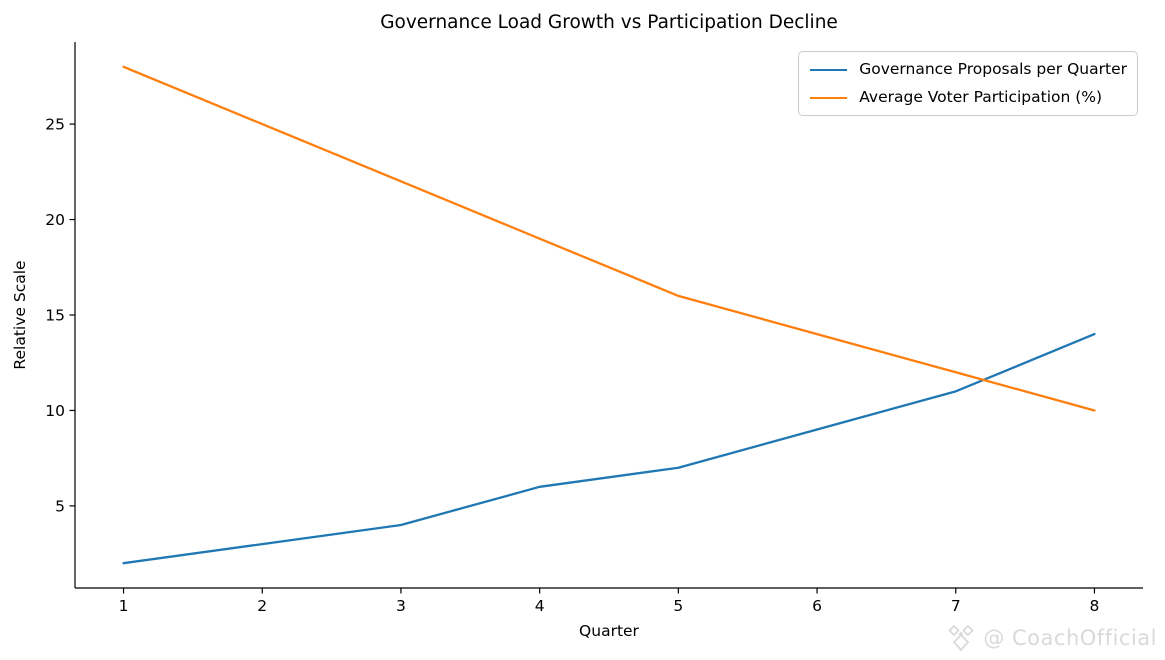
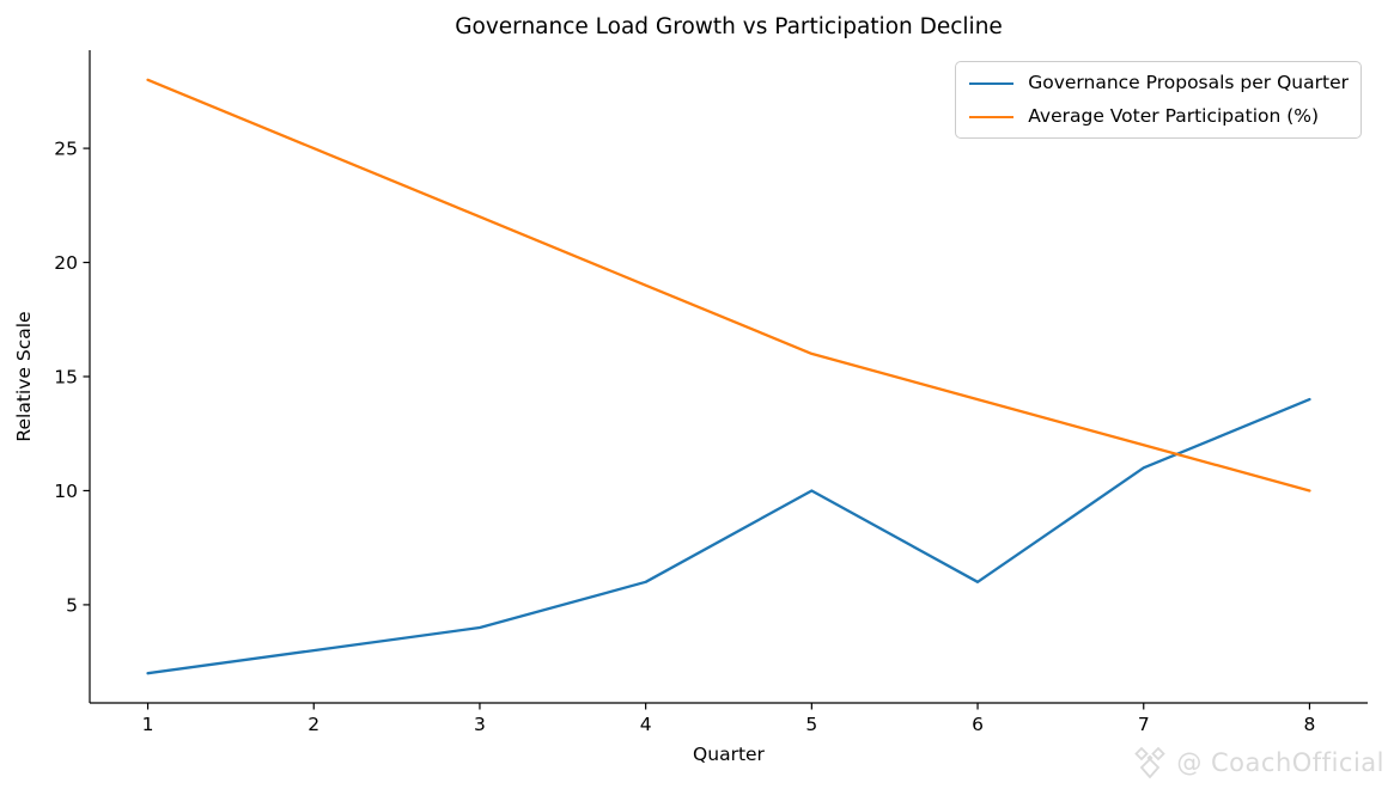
Governance Proposals per Quarter/5: 7 -> 10
Governance Proposals per Quarter/6: 9 -> 6
